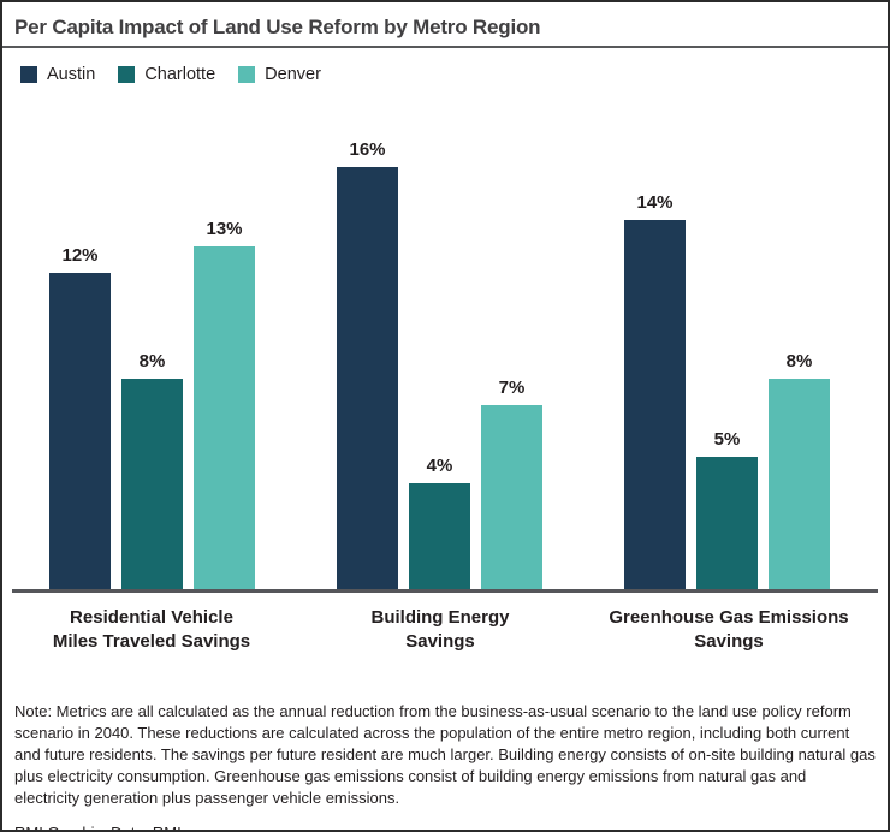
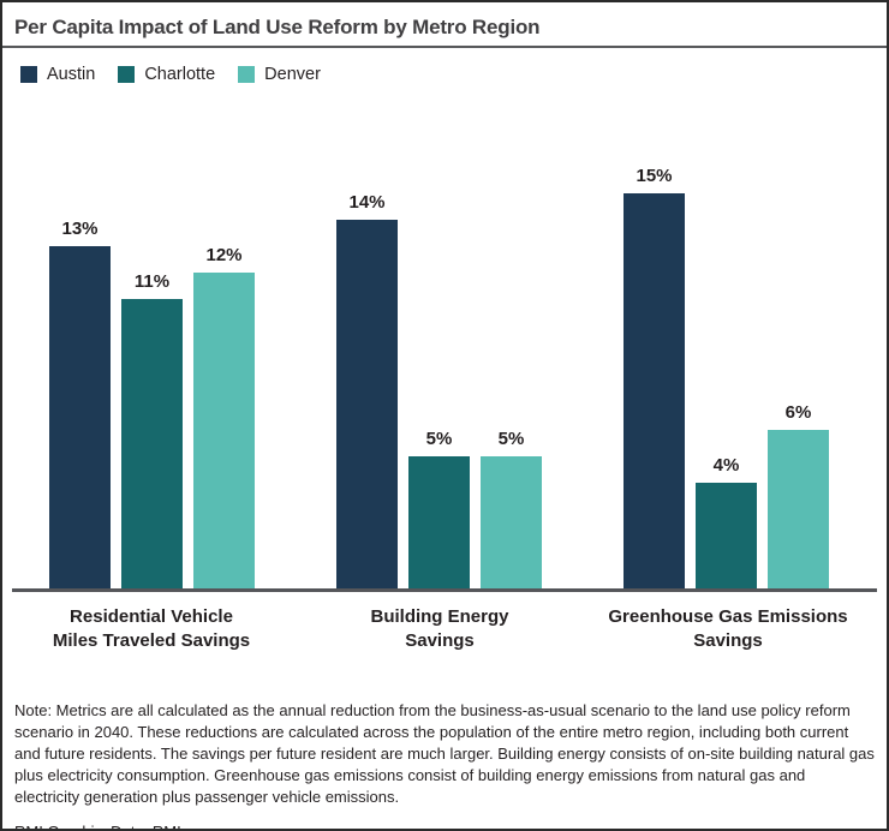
Austin/Residential Vehicle Miles Traveled Savings: 12% -> 13%
Charlotte/Residential Vehicle Miles Traveled Savings: 8% -> 11%
Denver/Residential Vehicle Miles Traveled Savings: 13% -> 12%
Austin/Building Energy Savings: 16% -> 14%
Charlotte/Building Energy Savings: 4% -> 5%
Denver/Building Energy Savings: 7% -> 5%
Austin/Greenhouse Gas Emissions Savings: 14% -> 15%
Charlotte/Greenhouse Gas Emissions Savings: 5% -> 4%
Denver/Greenhouse Gas Emissions Savings: 8% -> 6%
